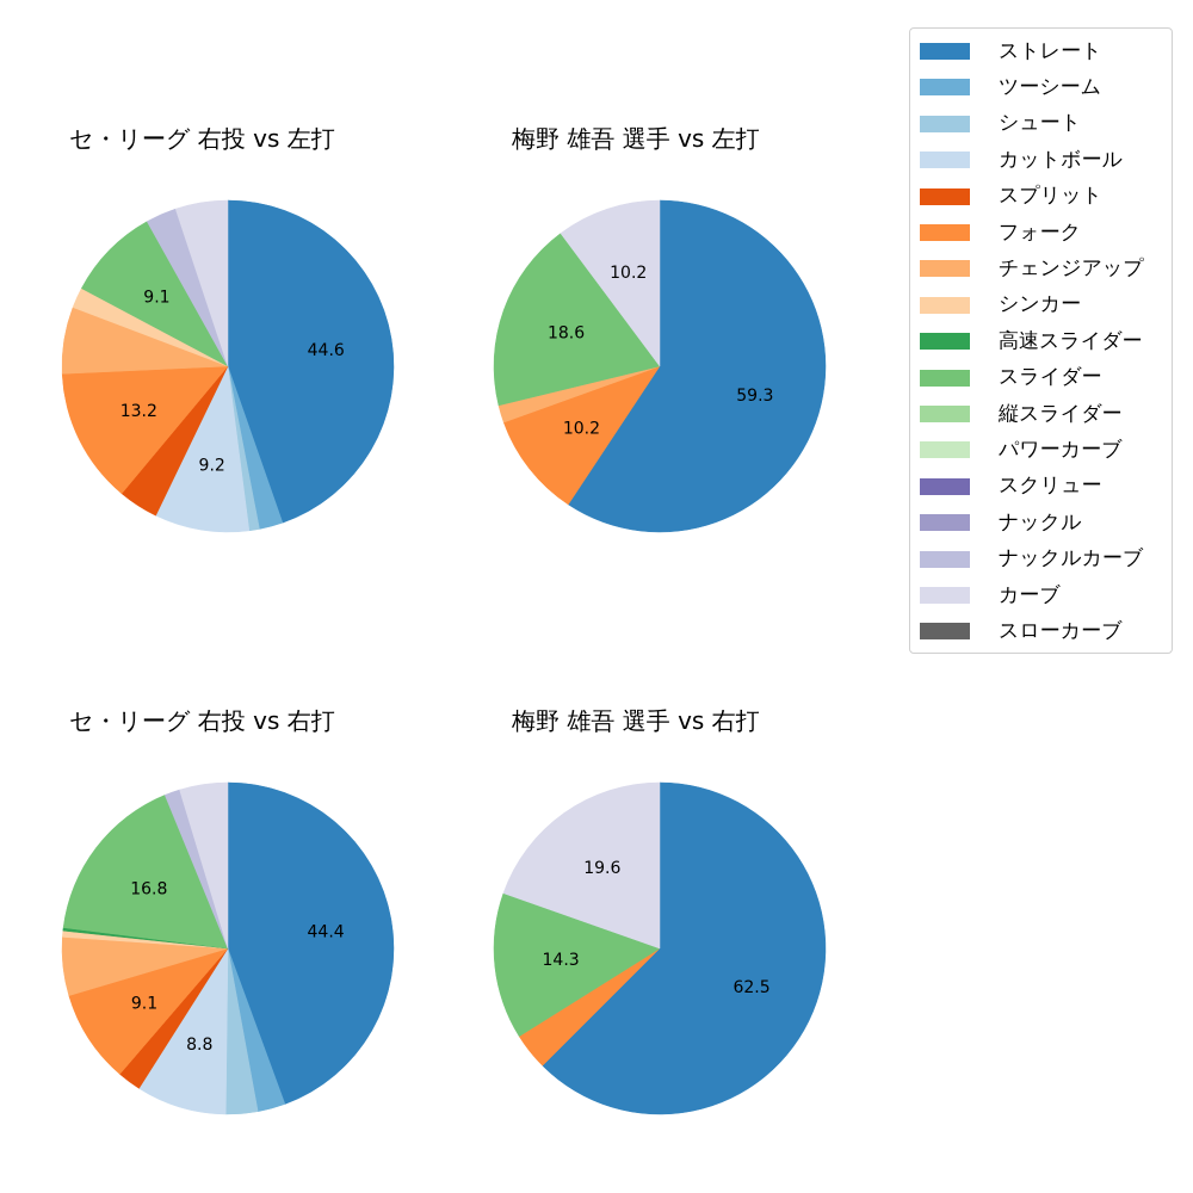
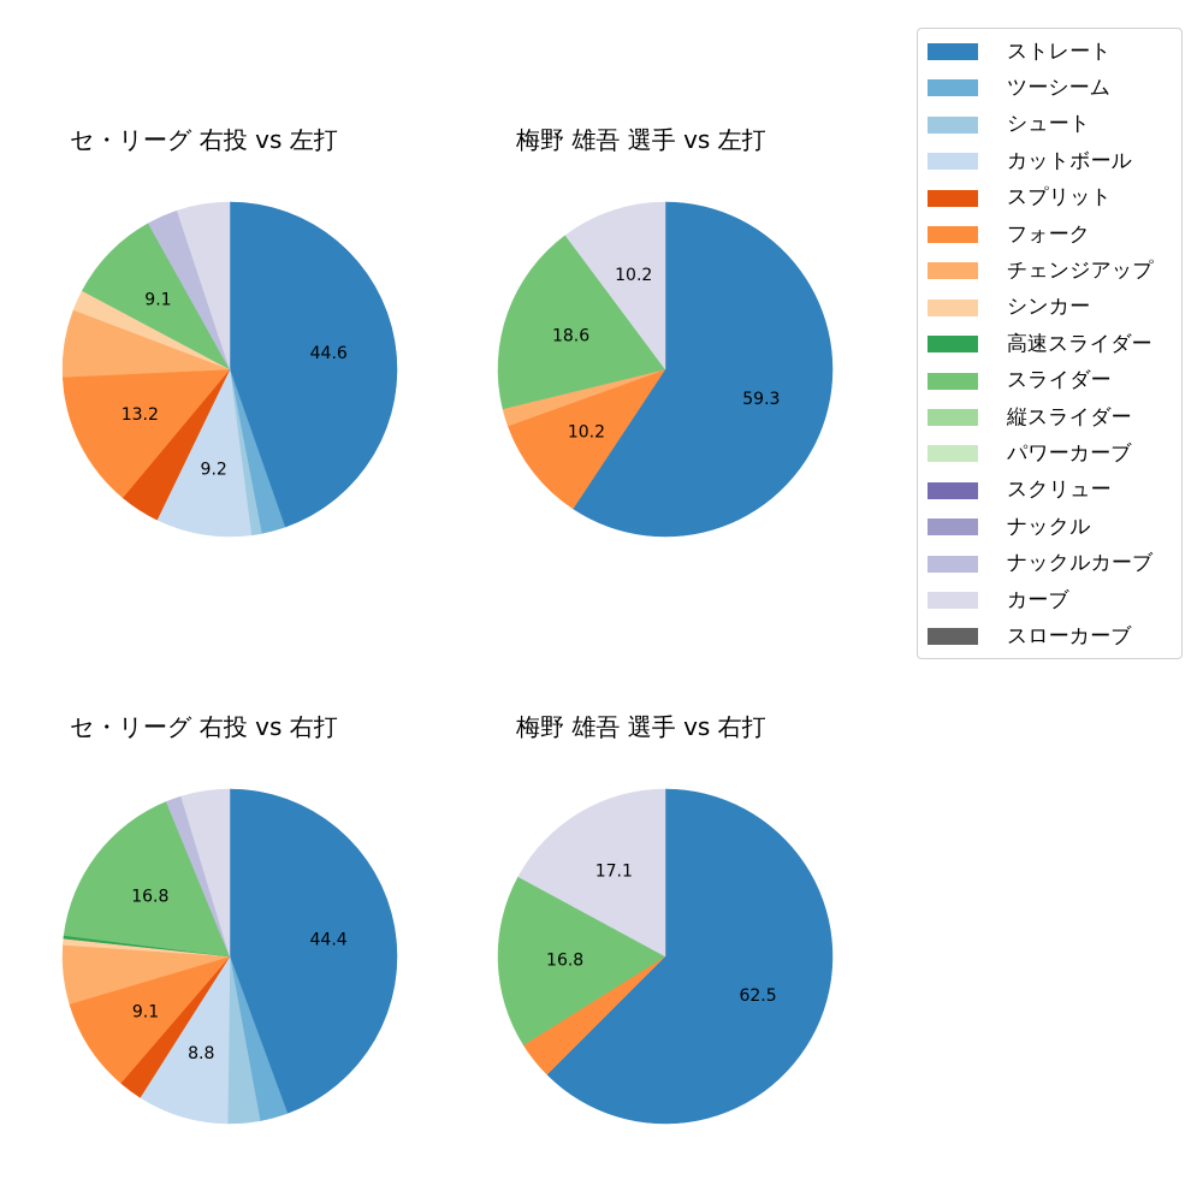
梅野 雄吾 選手 vs 右打/スライダー: 14.3 -> 16.8
梅野 雄吾 選手 vs 右打/カーブ: 19.6 -> 17.1
